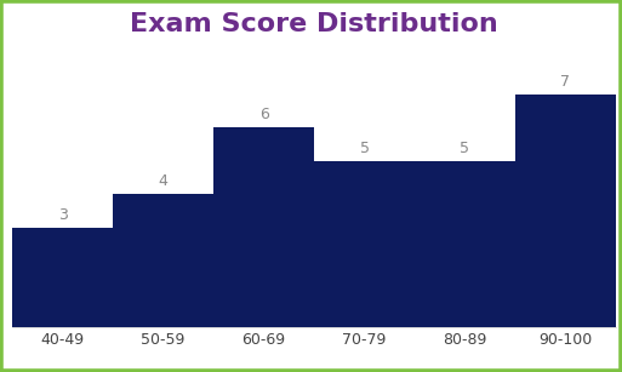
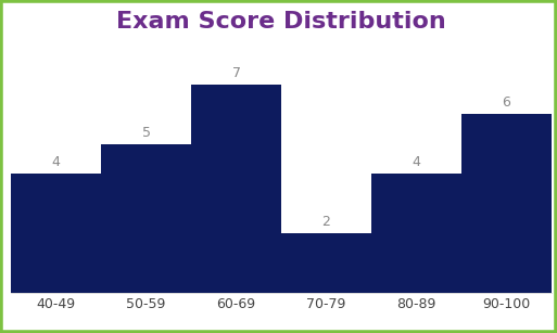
40-49: 3 -> 4
50-59: 4 -> 5
60-69: 6 -> 7
70-79: 5 -> 2
80-89: 5 -> 4
90-100: 7 -> 6
